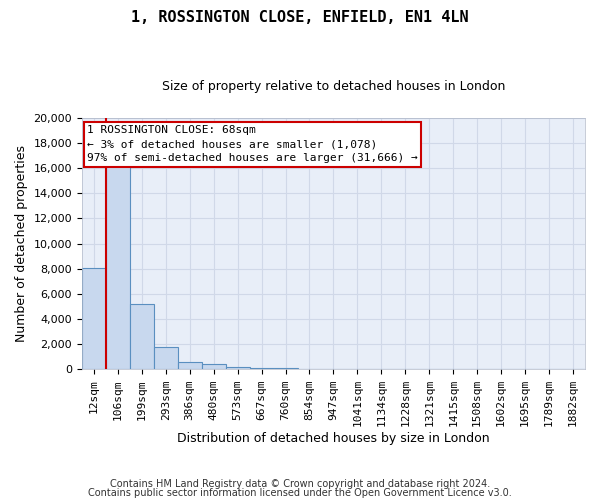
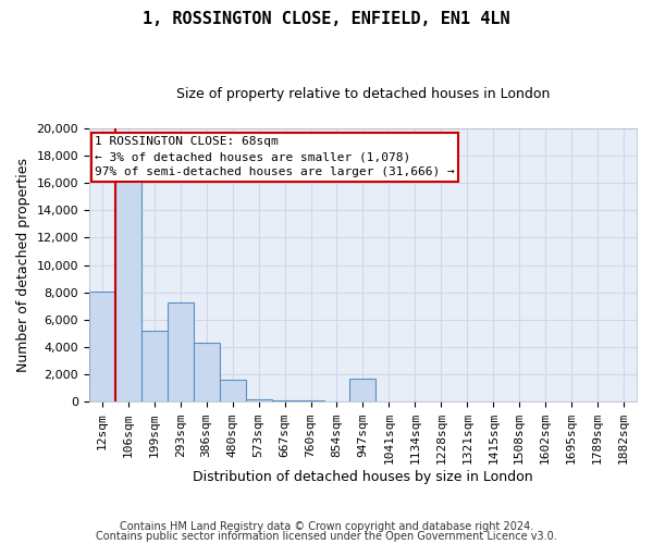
293sqm: 1,800 -> 7,300
386sqm: 600 -> 4,300
480sqm: 400 -> 1,600
947sqm: 0 -> 1,700
